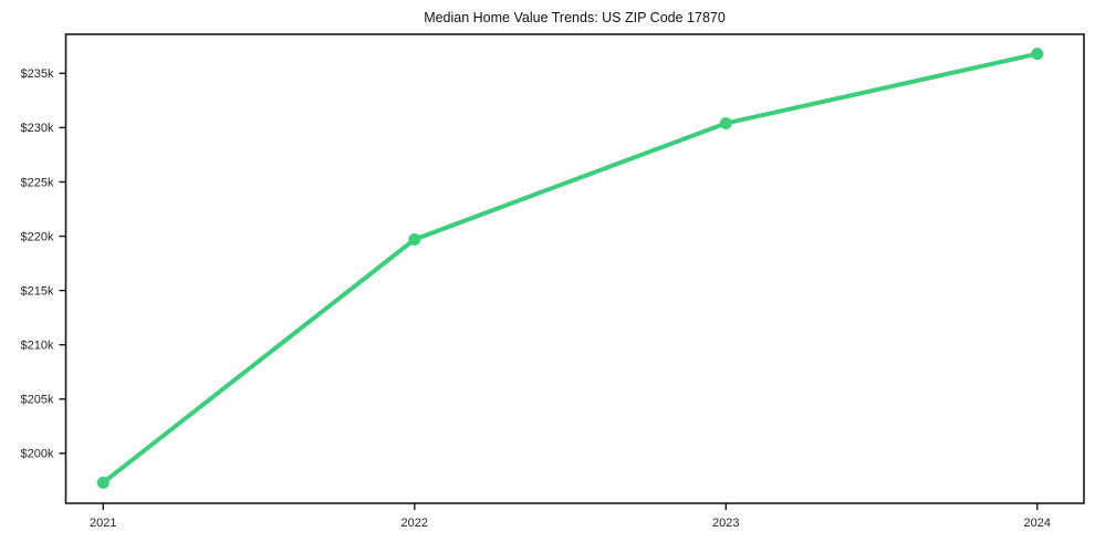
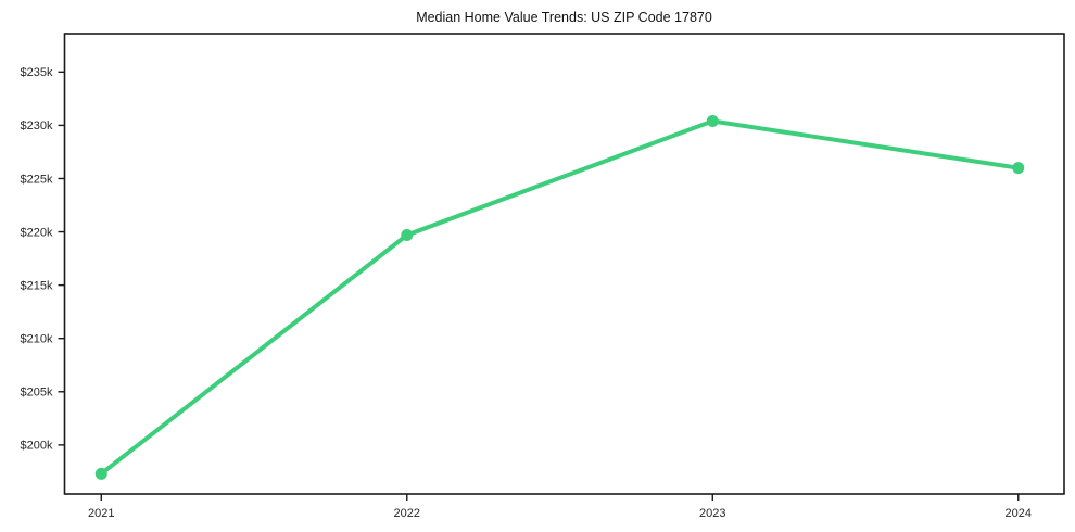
2024: $237k -> $226k
